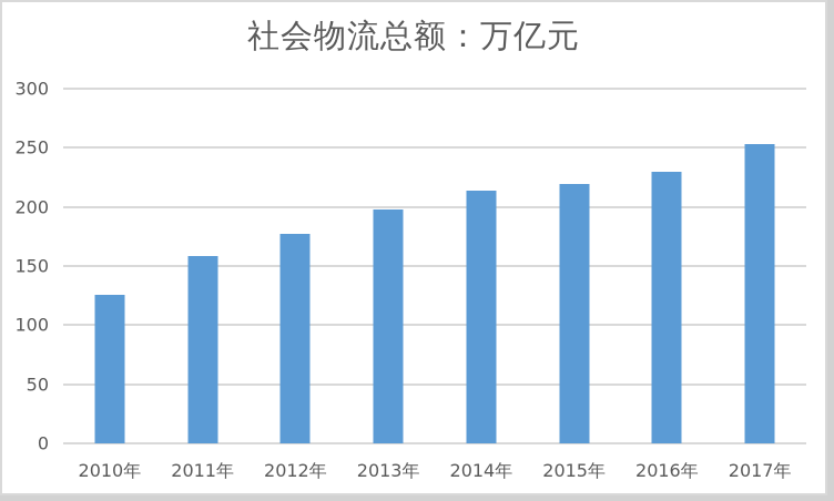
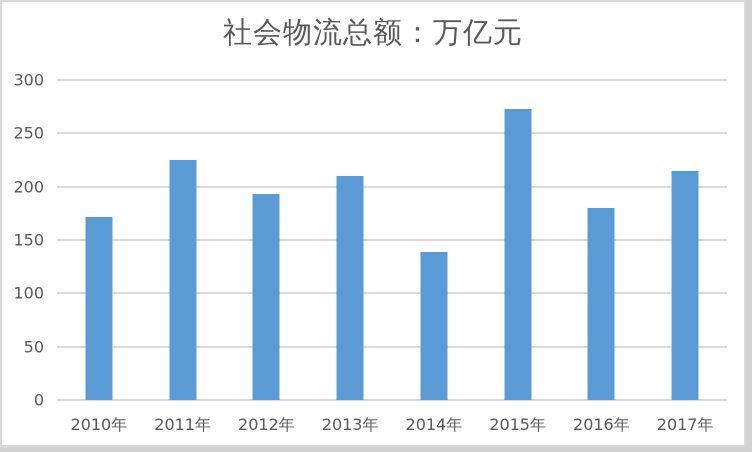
2010年: 125 -> 172
2011年: 158 -> 225
2012年: 177 -> 193
2013年: 198 -> 210
2014年: 214 -> 139
2015年: 219 -> 273
2016年: 230 -> 180
2017年: 253 -> 215
